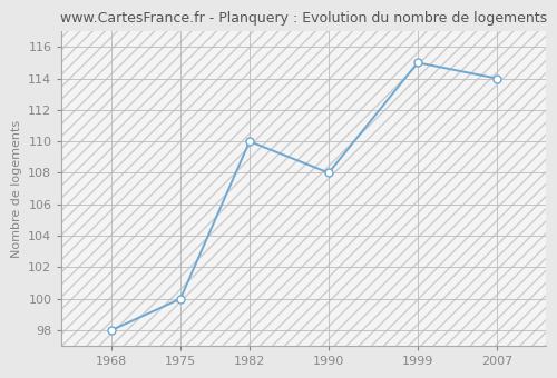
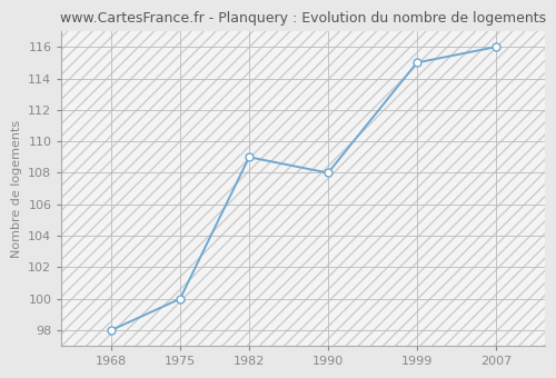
1982: 110 -> 109
2007: 114 -> 116
